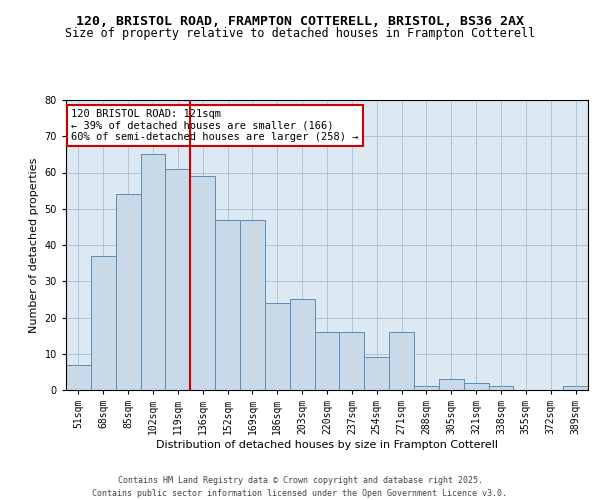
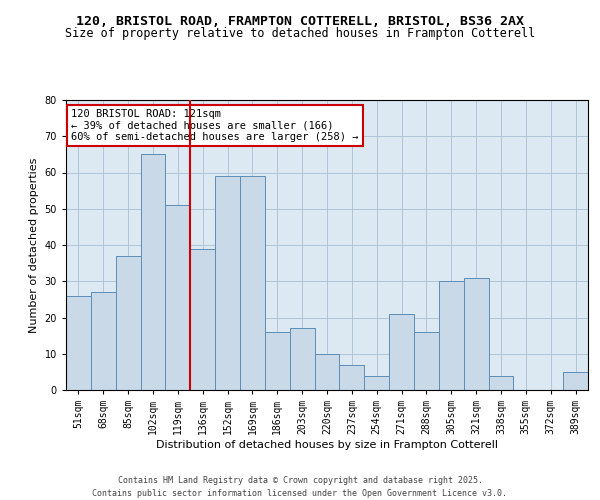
51sqm: 7 -> 26
68sqm: 37 -> 27
85sqm: 54 -> 37
119sqm: 61 -> 51
136sqm: 59 -> 39
152sqm: 47 -> 59
169sqm: 47 -> 59
186sqm: 24 -> 16
203sqm: 25 -> 17
220sqm: 16 -> 10
237sqm: 16 -> 7
254sqm: 9 -> 4
271sqm: 16 -> 21
288sqm: 1 -> 16
305sqm: 3 -> 30
321sqm: 2 -> 31
338sqm: 1 -> 4
389sqm: 1 -> 5
